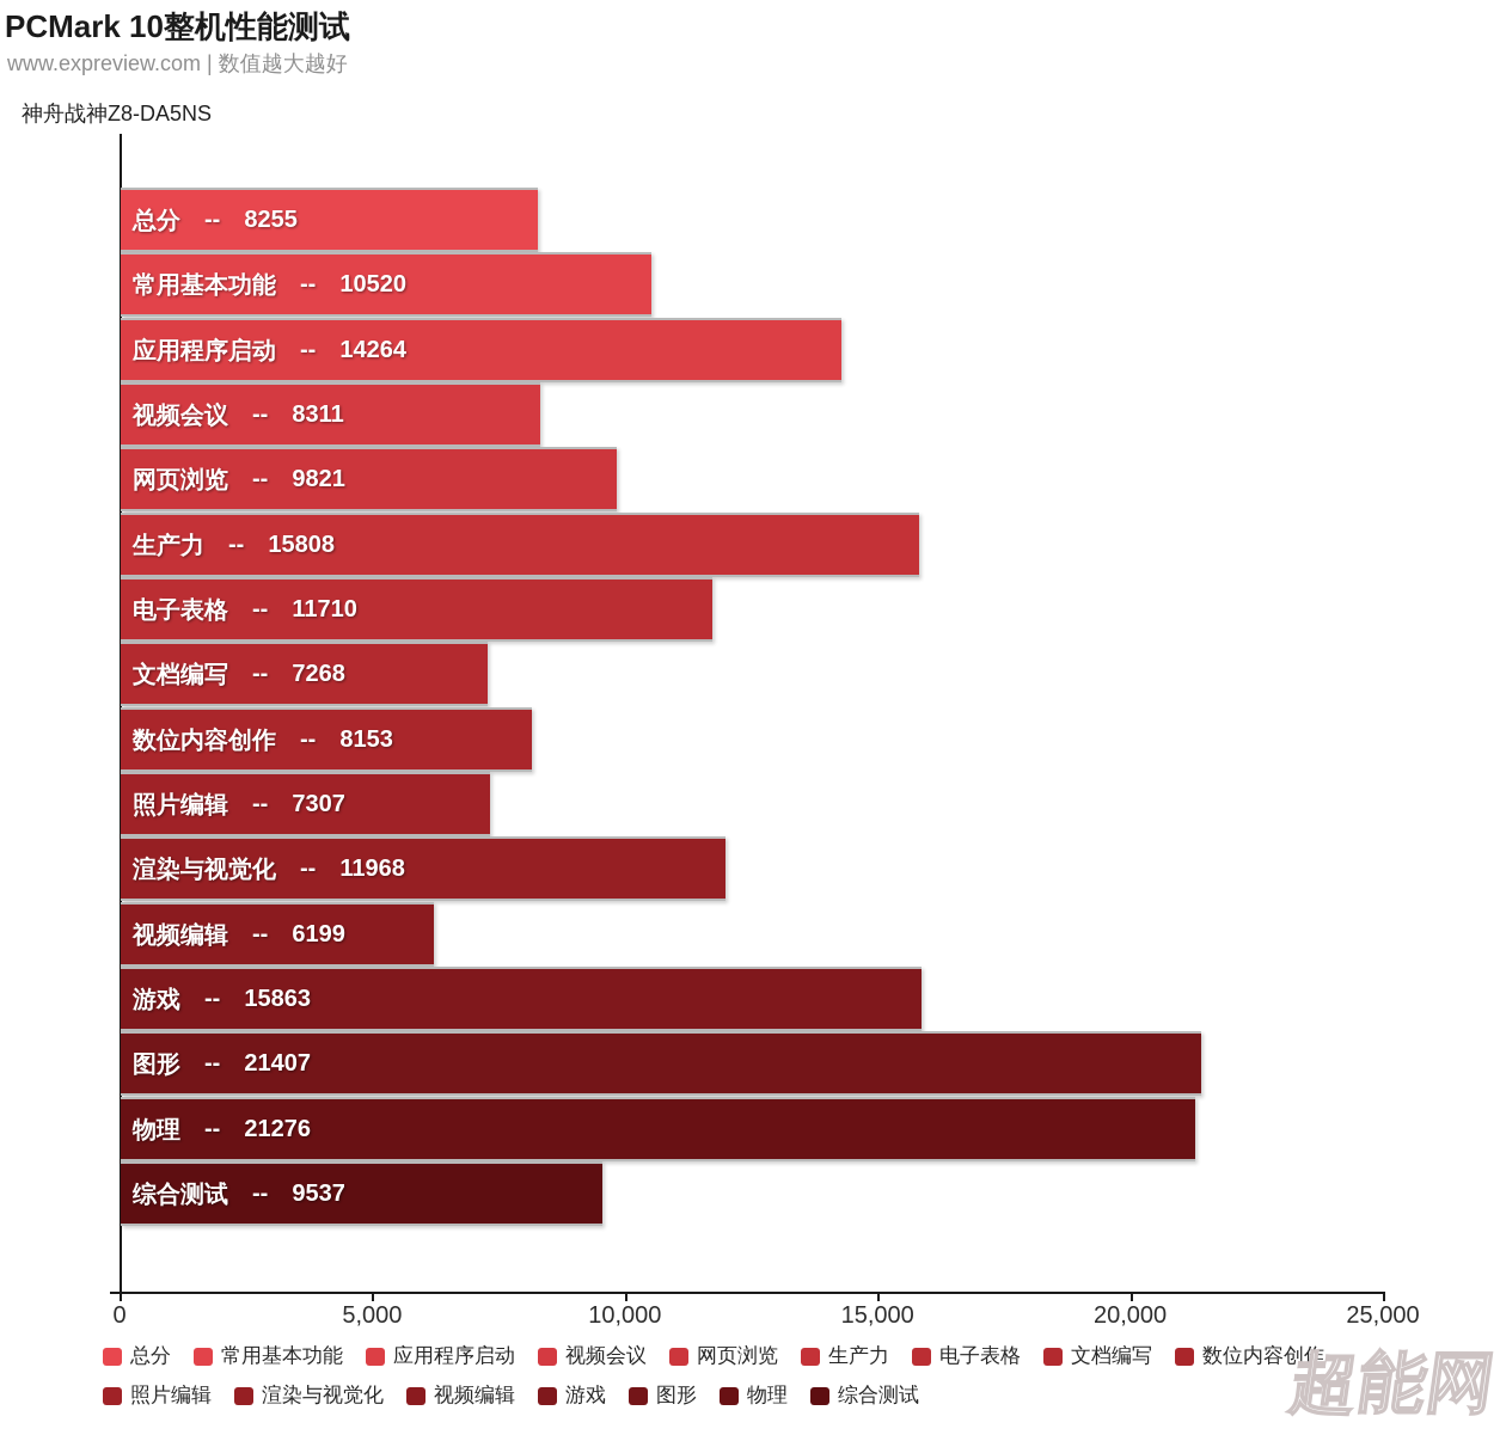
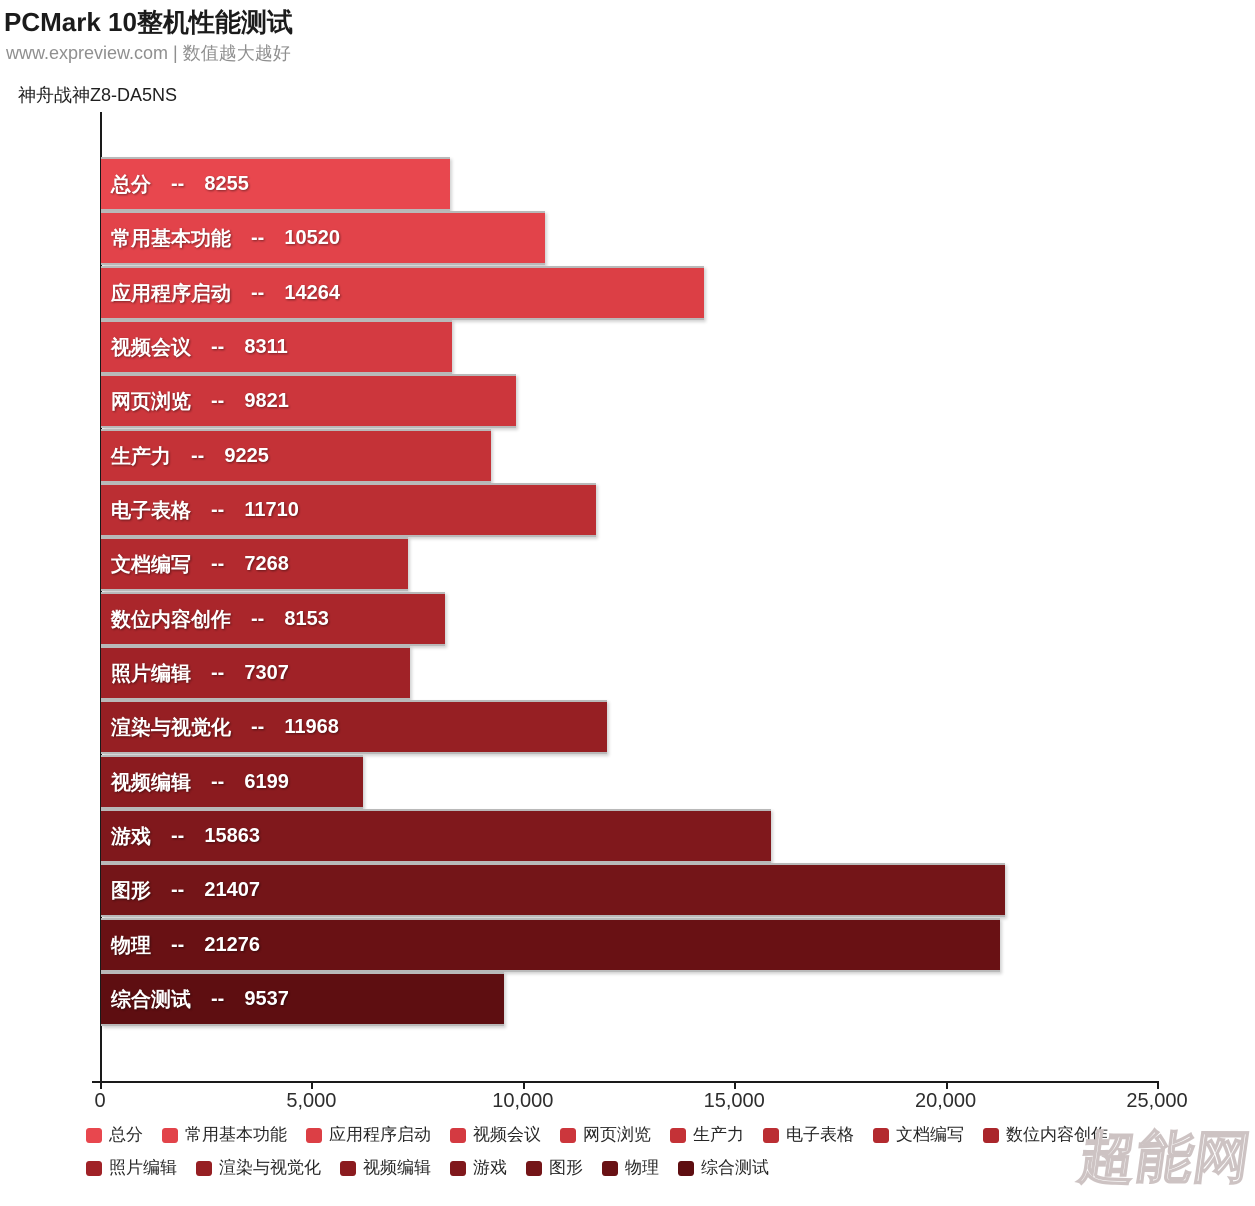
生产力: 15808 -> 9225
